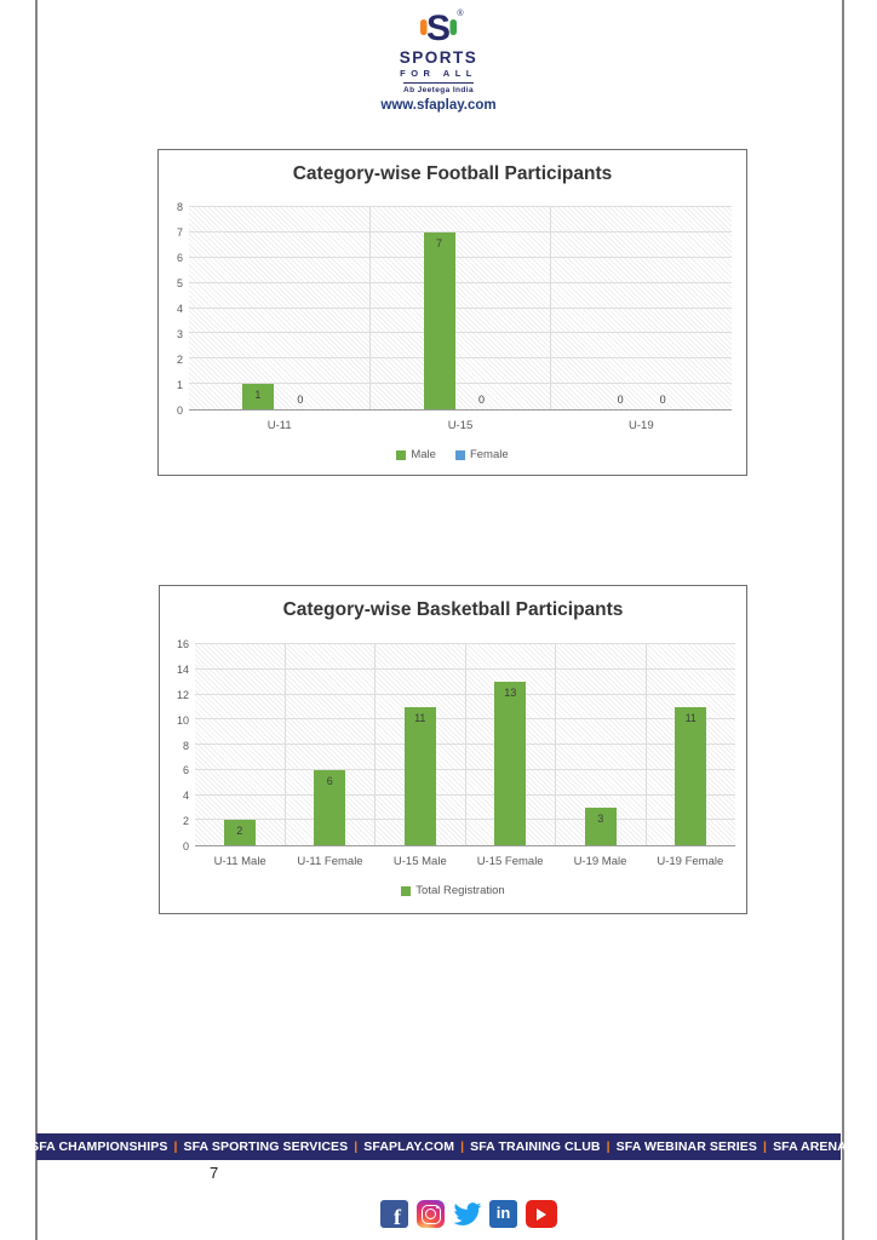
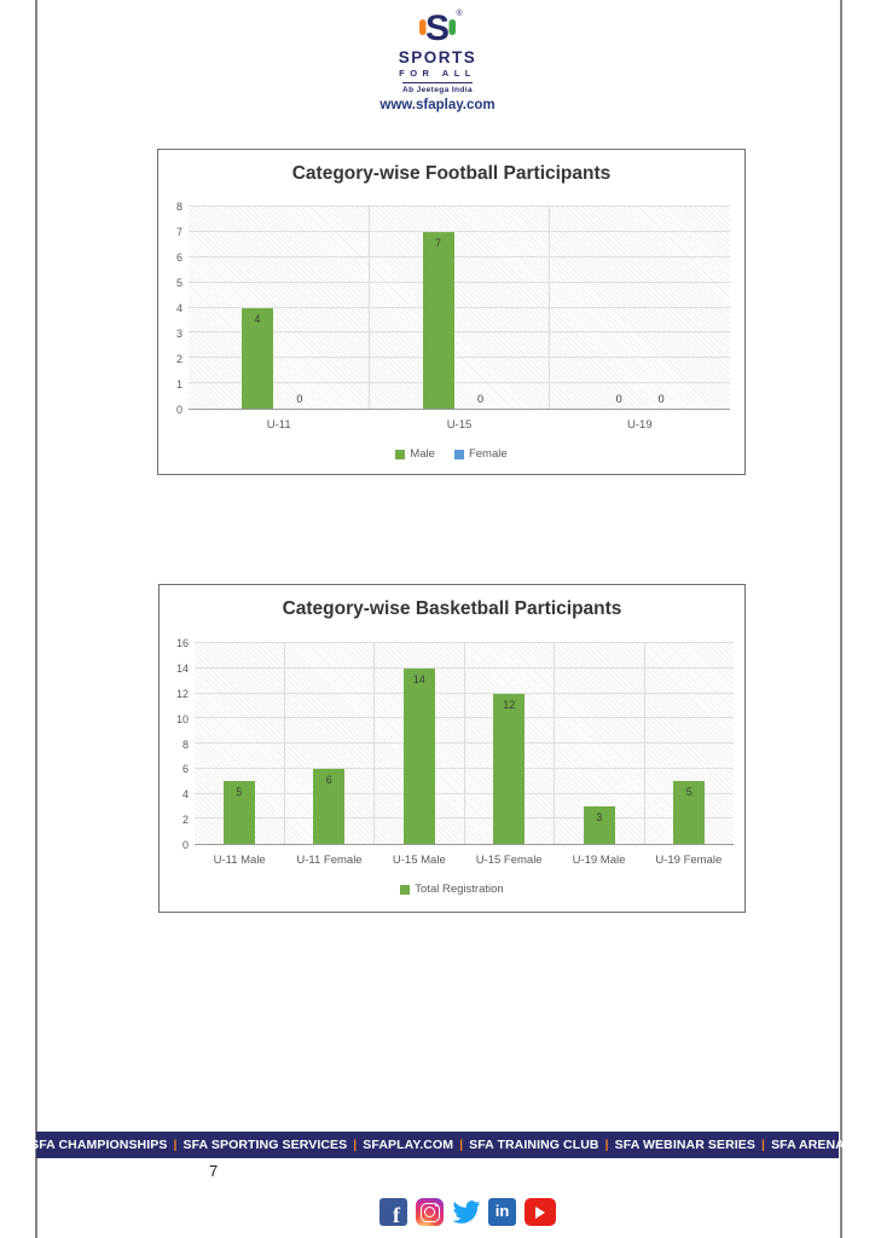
Category-wise Football Participants/Male/U-11: 1 -> 4
Category-wise Basketball Participants/U-11 Male: 2 -> 5
Category-wise Basketball Participants/U-15 Male: 11 -> 14
Category-wise Basketball Participants/U-15 Female: 13 -> 12
Category-wise Basketball Participants/U-19 Female: 11 -> 5
